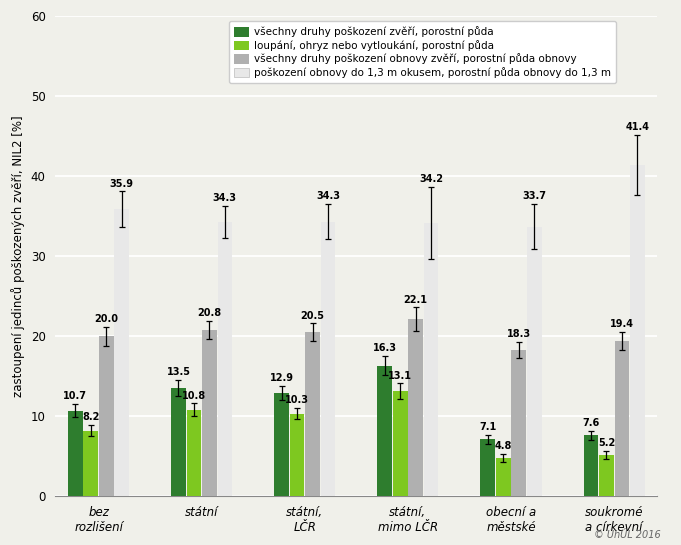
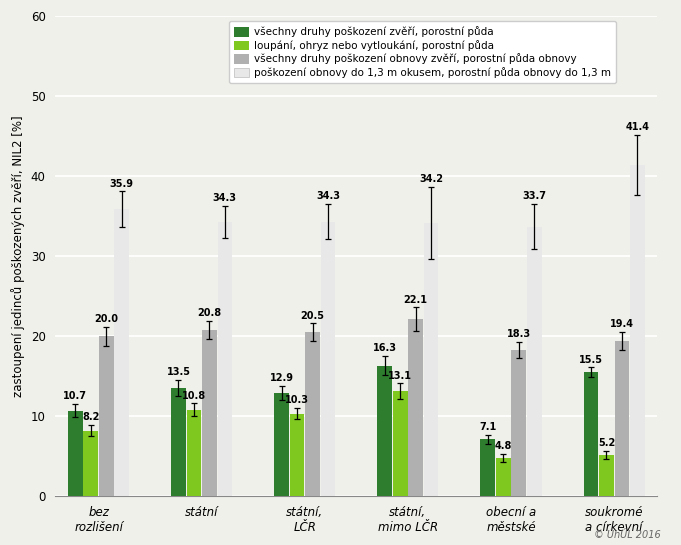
všechny druhy poškození zvěří, porostní půda/soukromé a církevní: 7.6 -> 15.5
